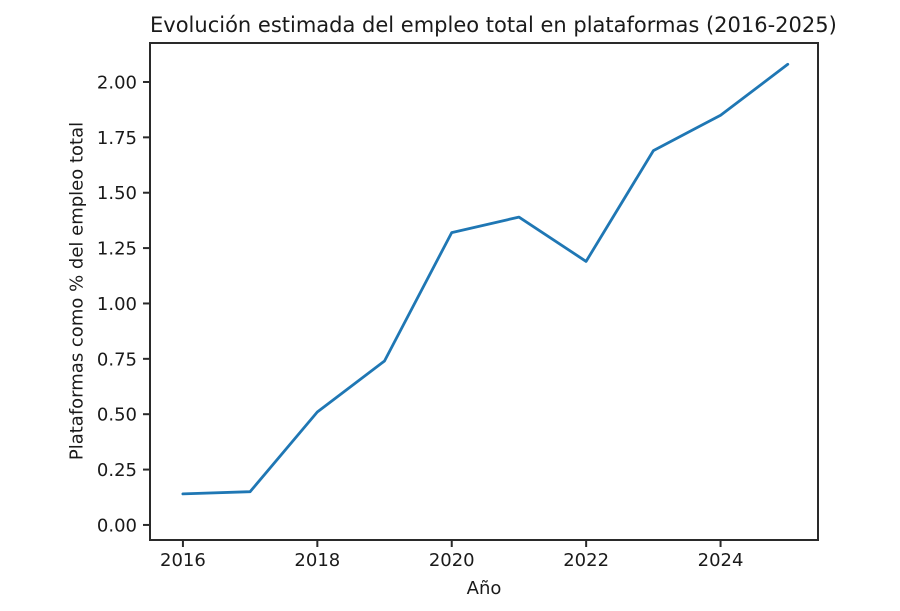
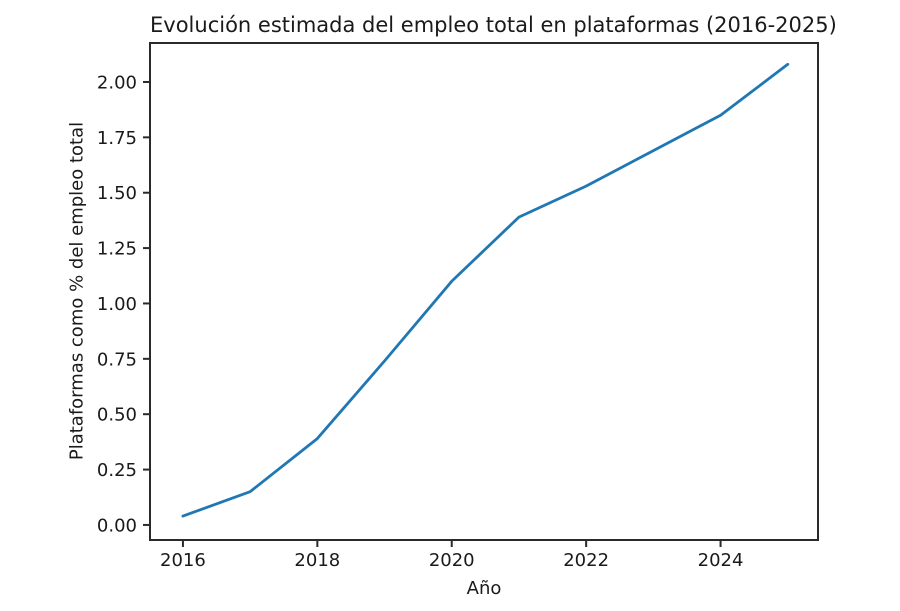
2016: 0.14 -> 0.04
2018: 0.51 -> 0.39
2020: 1.32 -> 1.10
2022: 1.19 -> 1.53
